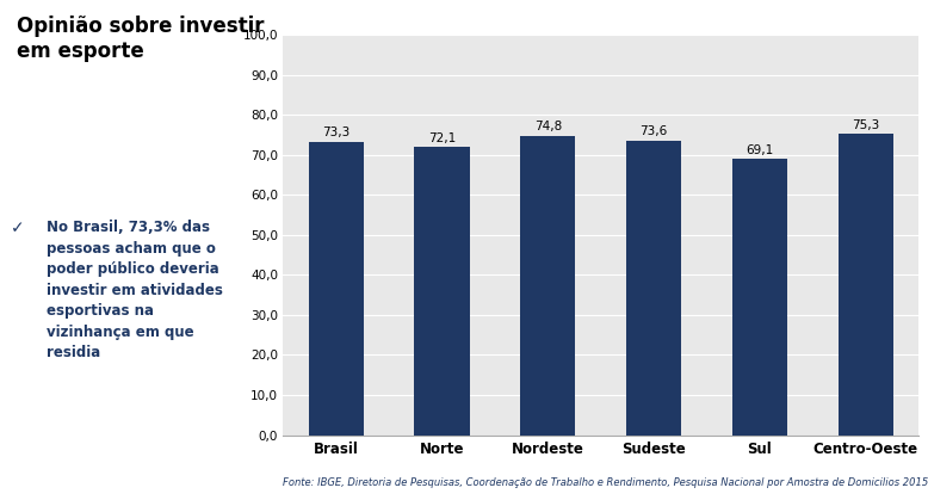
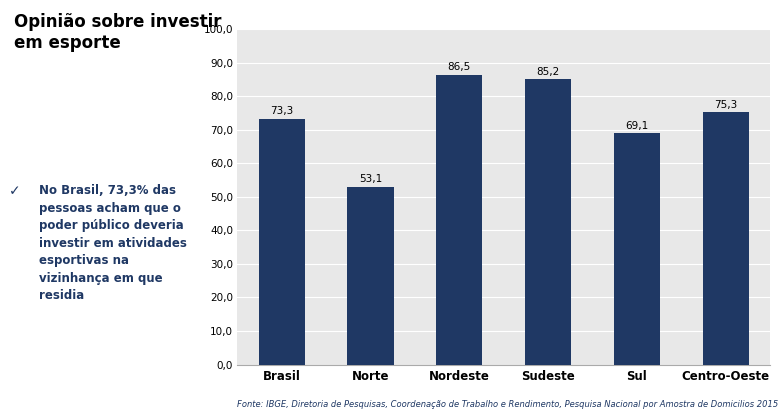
Norte: 72,1 -> 53,1
Nordeste: 74,8 -> 86,5
Sudeste: 73,6 -> 85,2
